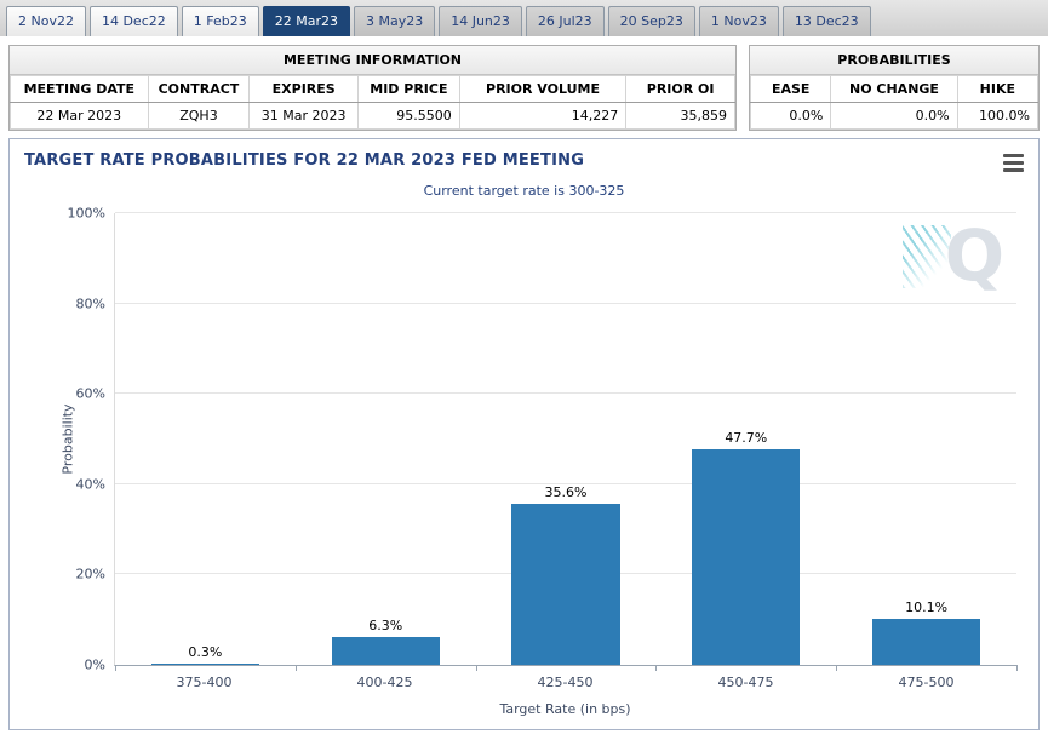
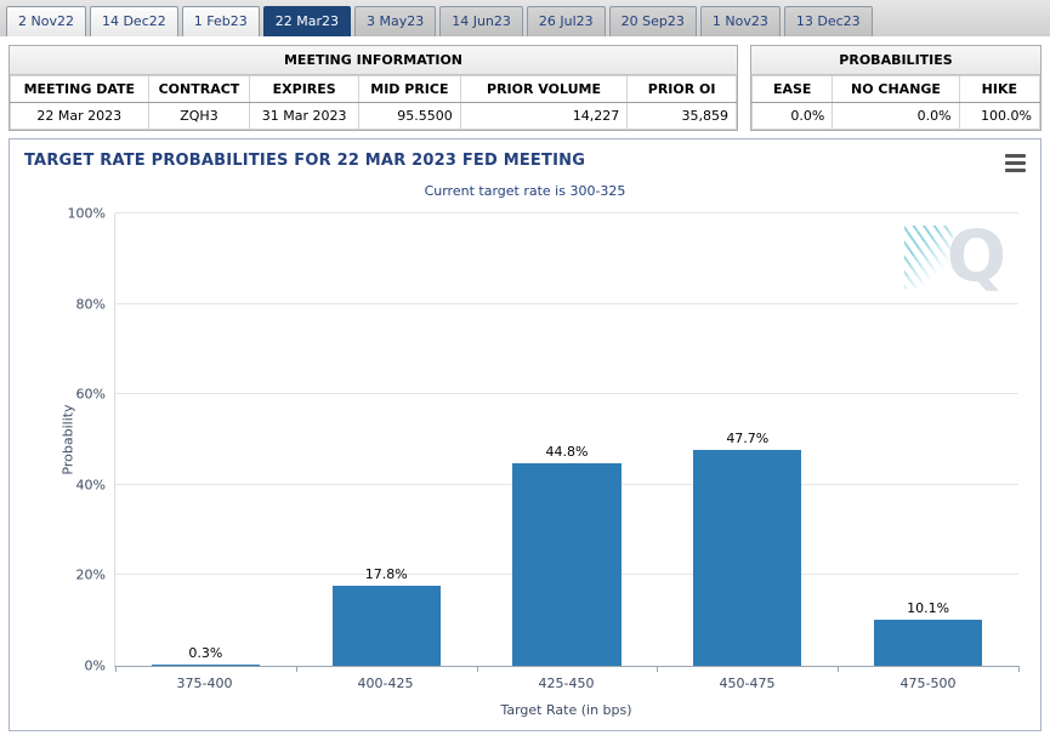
400-425: 6.3% -> 17.8%
425-450: 35.6% -> 44.8%
